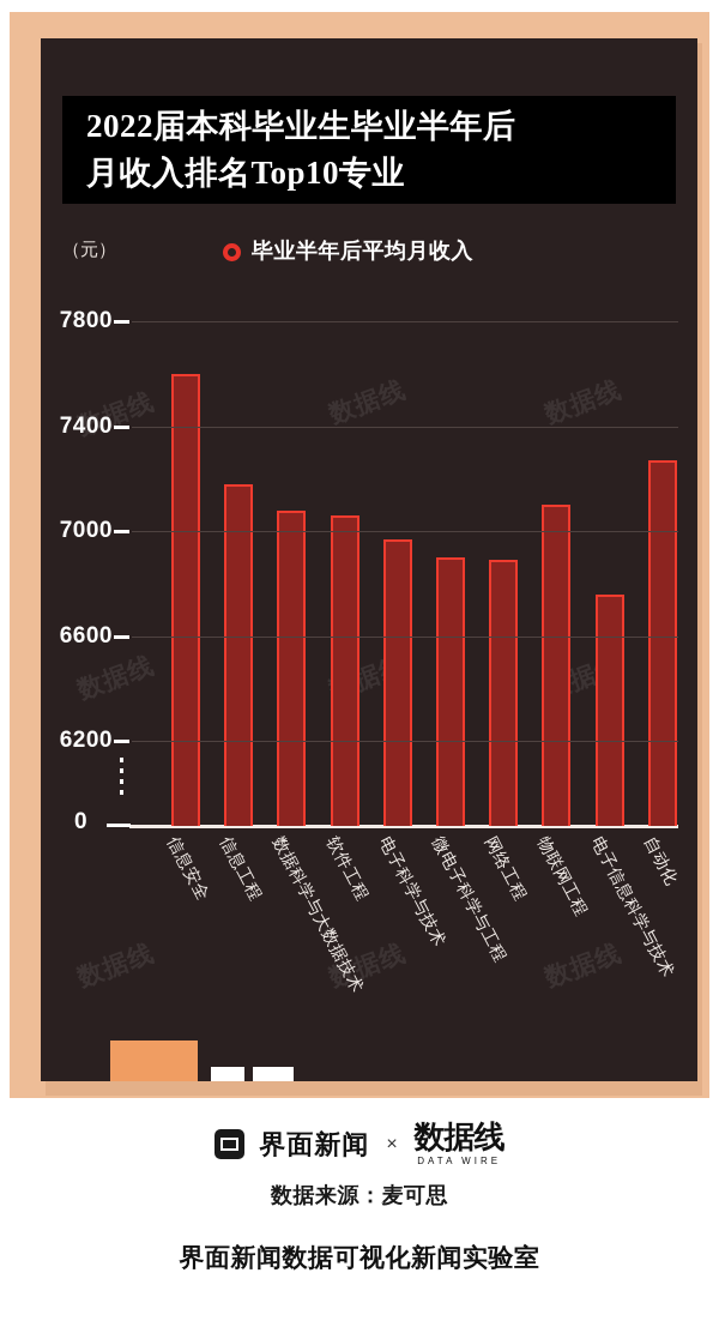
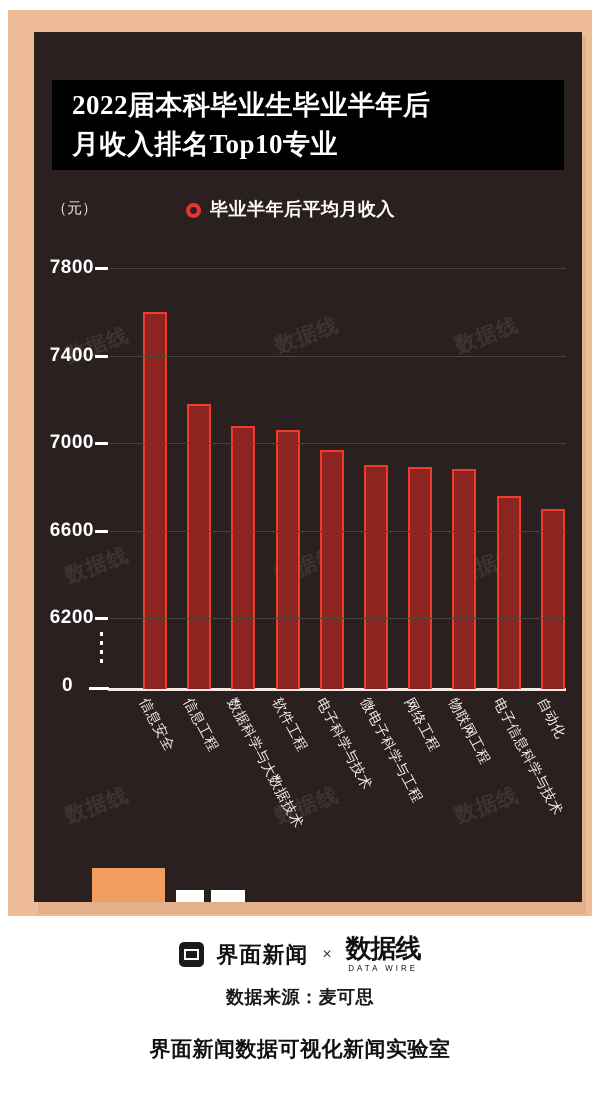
物联网工程: 7100 -> 6880
自动化: 7270 -> 6700
